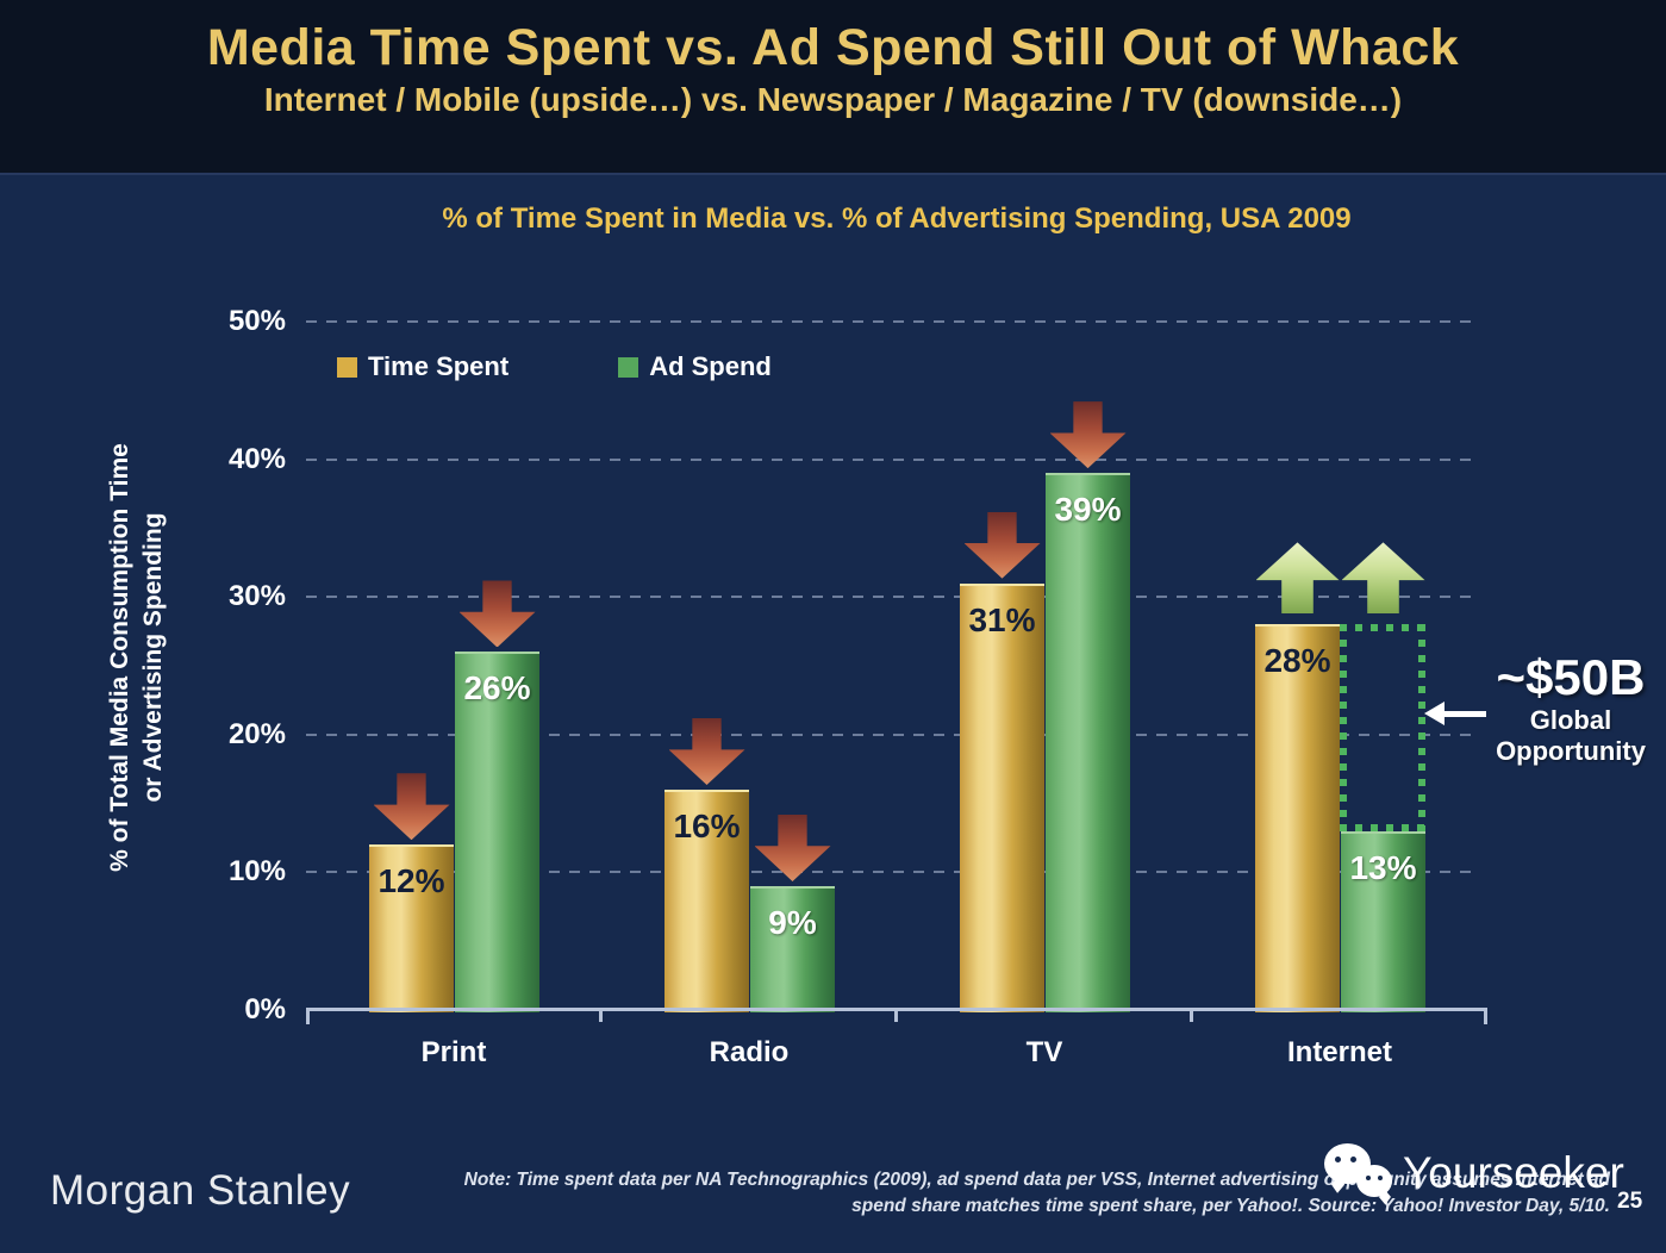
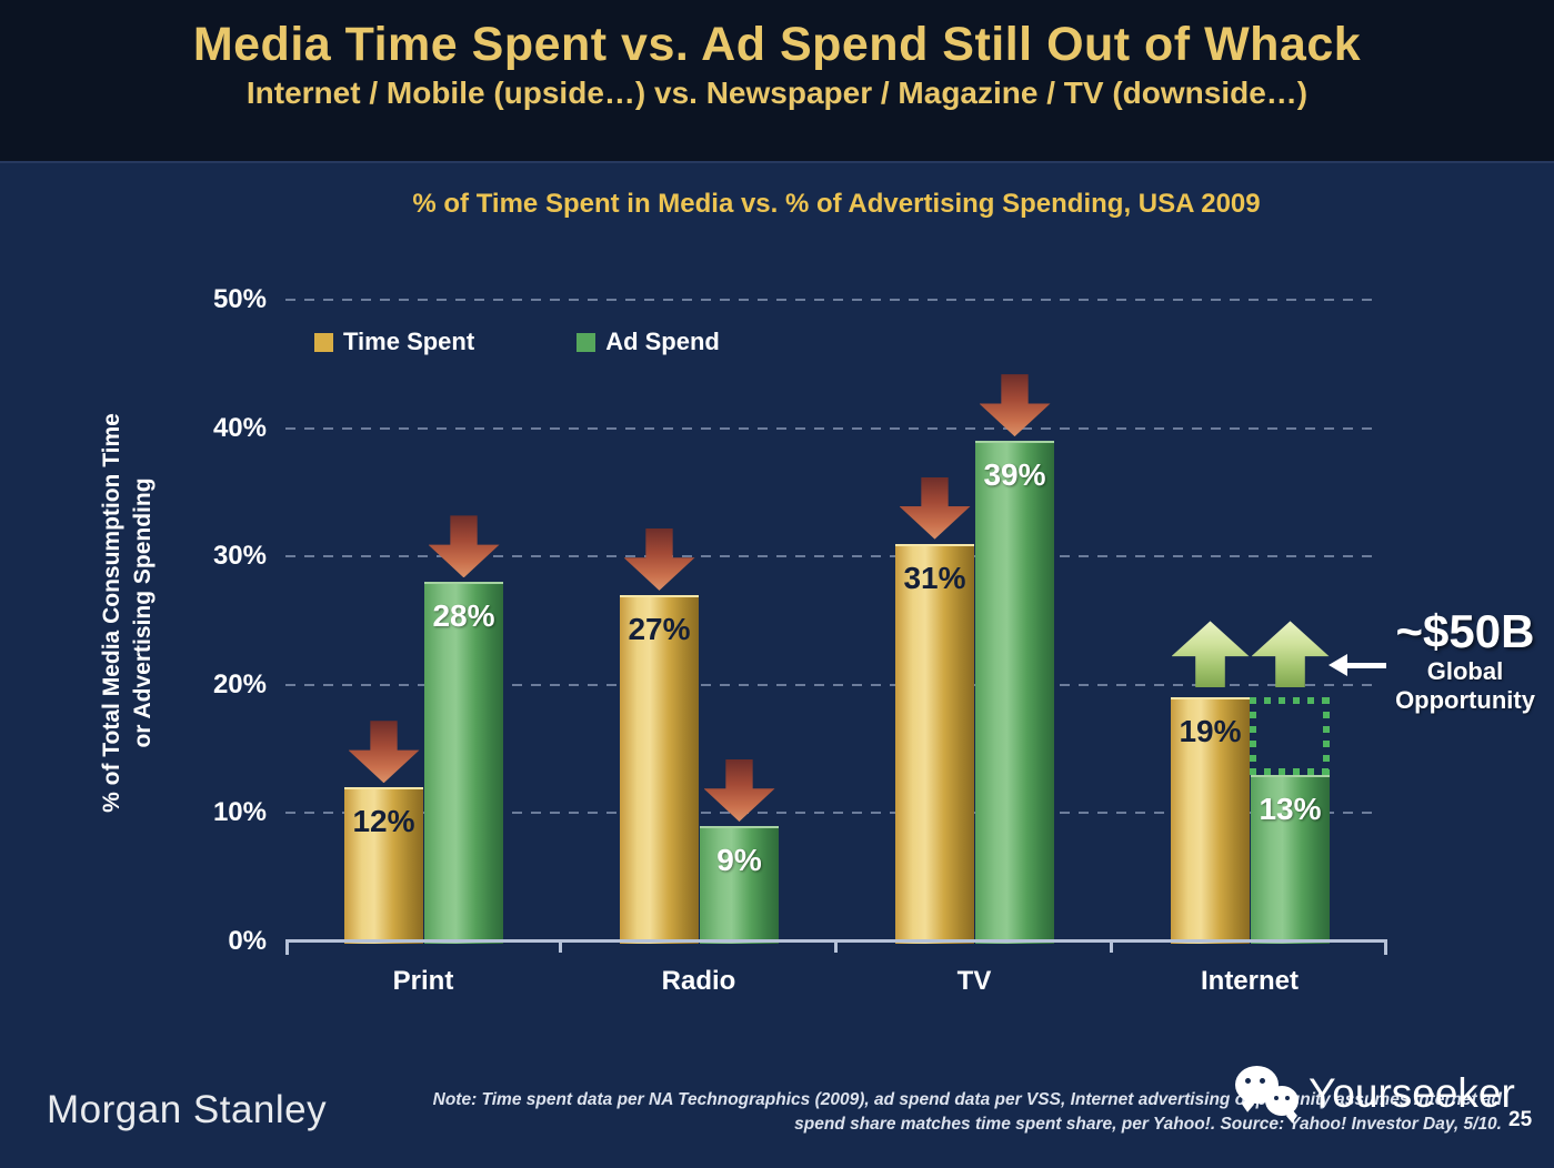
Ad Spend/Print: 26% -> 28%
Time Spent/Radio: 16% -> 27%
Time Spent/Internet: 28% -> 19%
